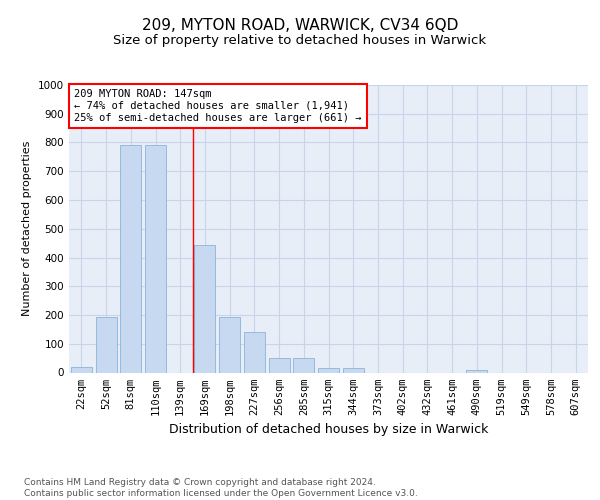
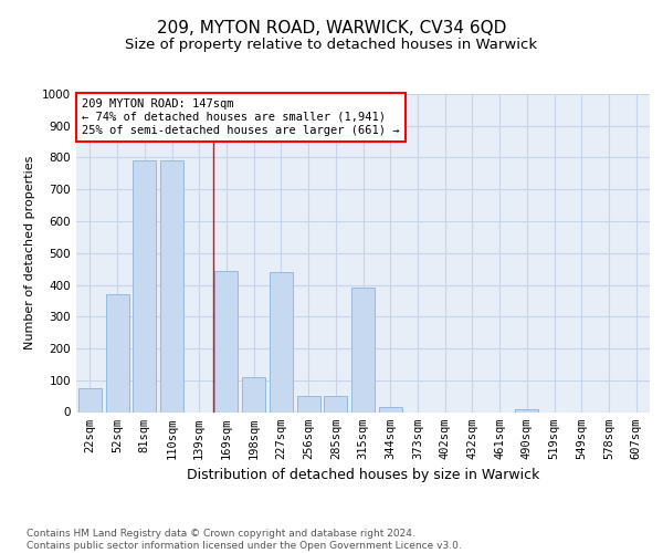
22sqm: 18 -> 75
52sqm: 192 -> 370
198sqm: 192 -> 110
227sqm: 140 -> 440
315sqm: 15 -> 390
